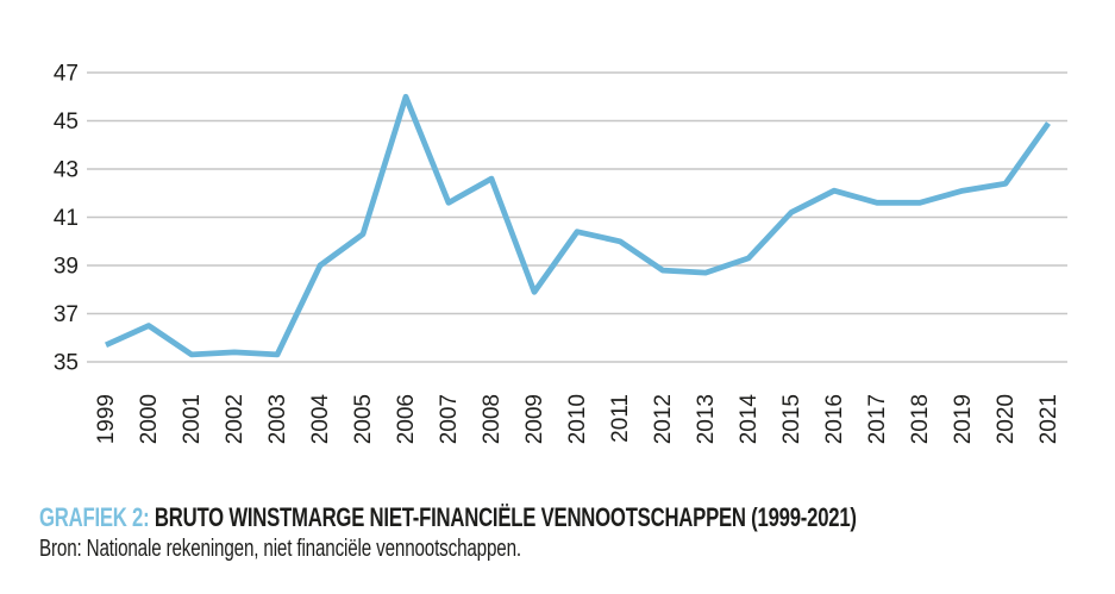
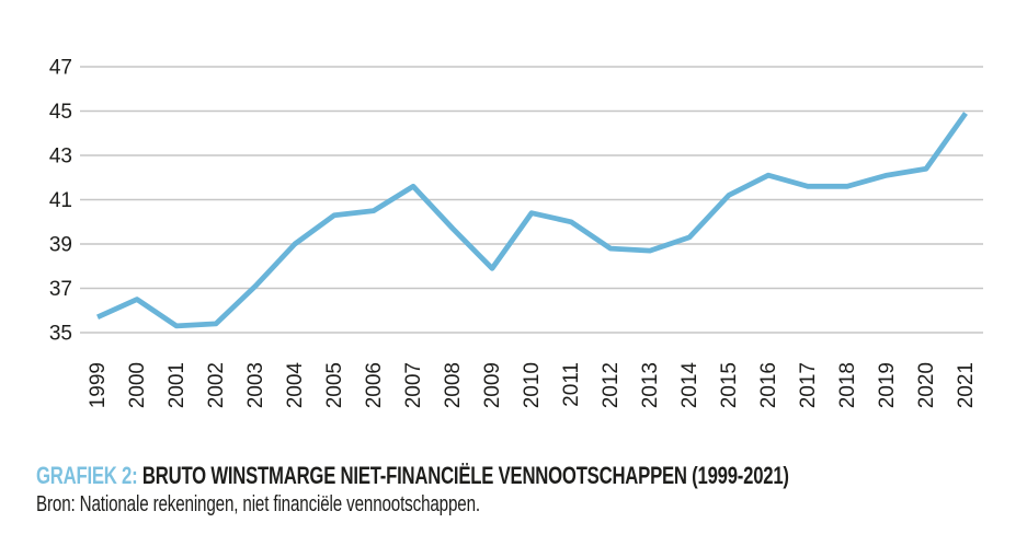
2003: 35.3 -> 37.1
2006: 46.0 -> 40.5
2008: 42.6 -> 39.7
